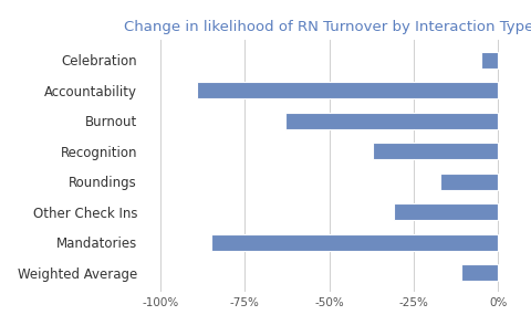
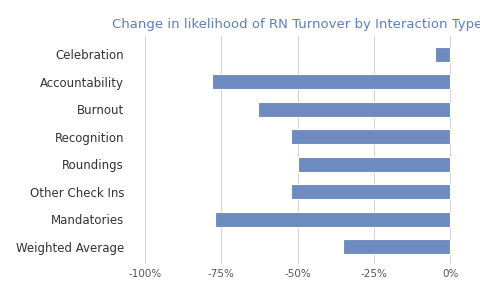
Accountability: -89% -> -78%
Recognition: -37% -> -52%
Roundings: -17% -> -50%
Other Check Ins: -31% -> -52%
Mandatories: -85% -> -77%
Weighted Average: -11% -> -35%
